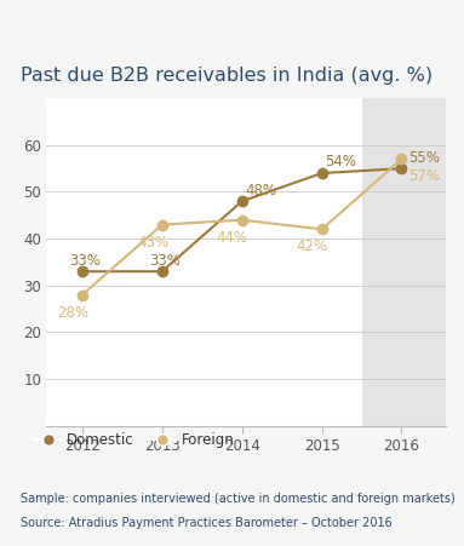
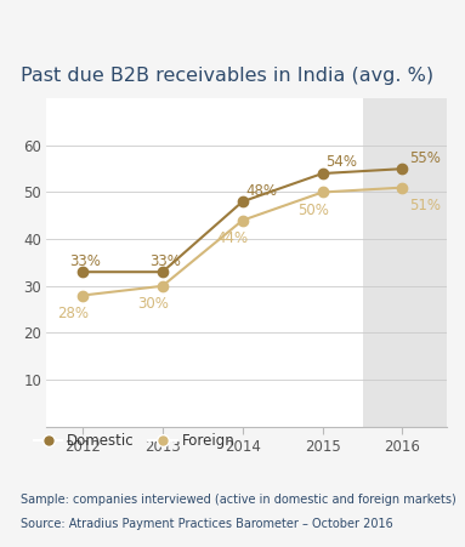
Foreign/2013: 43% -> 30%
Foreign/2015: 42% -> 50%
Foreign/2016: 57% -> 51%
